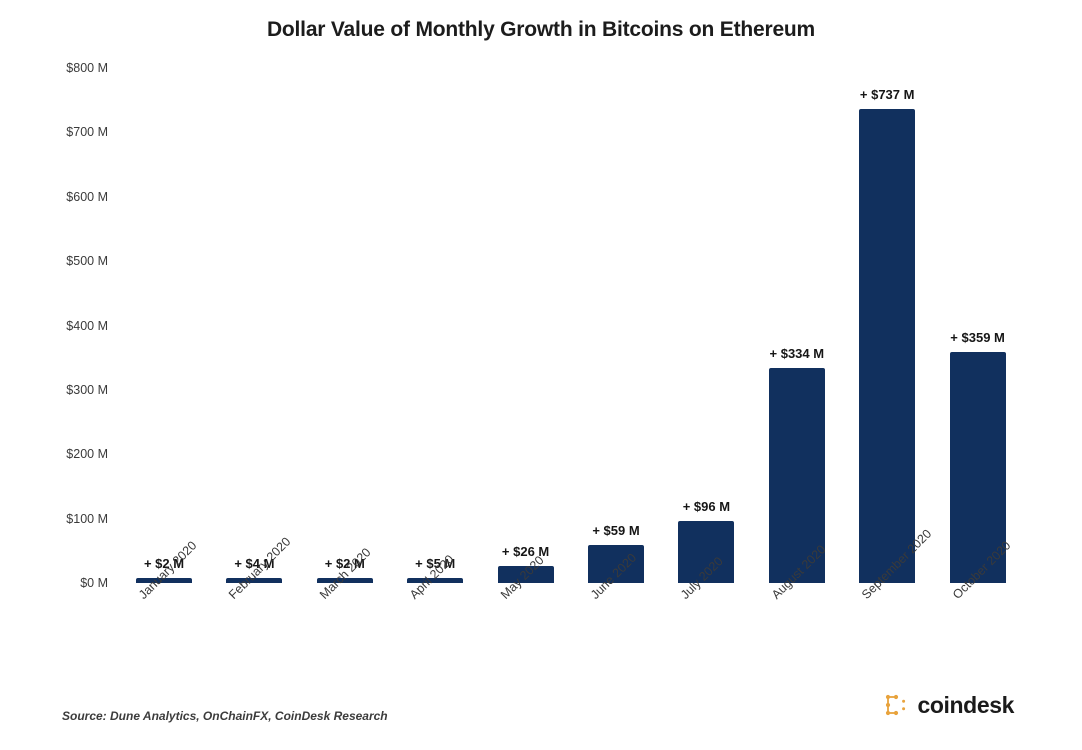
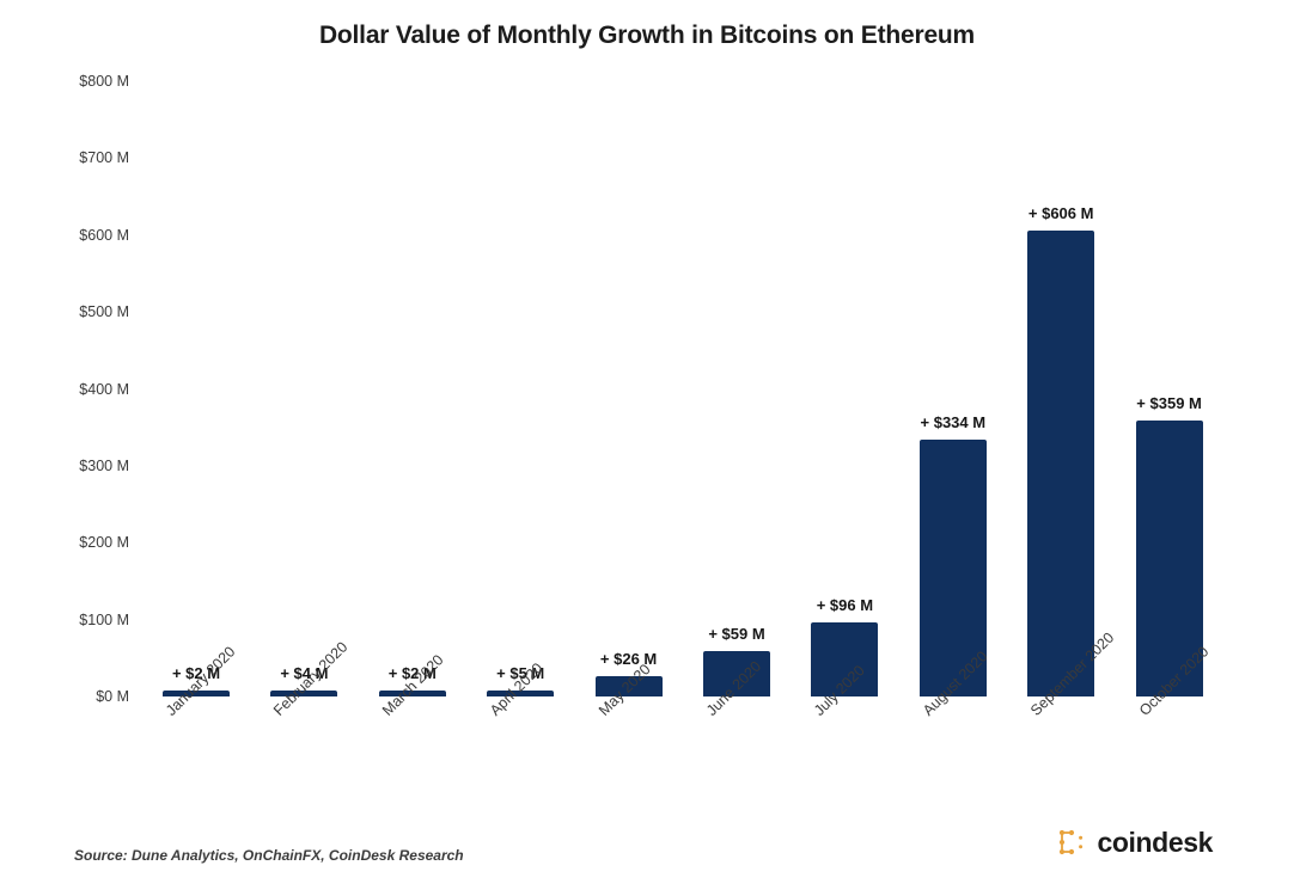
September 2020: $737 -> $606
